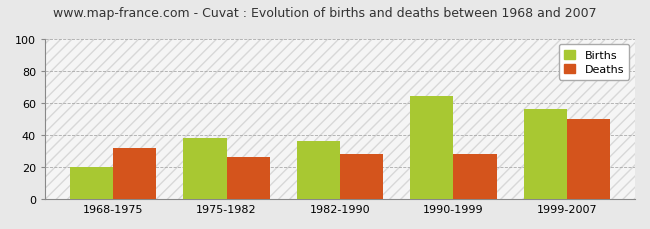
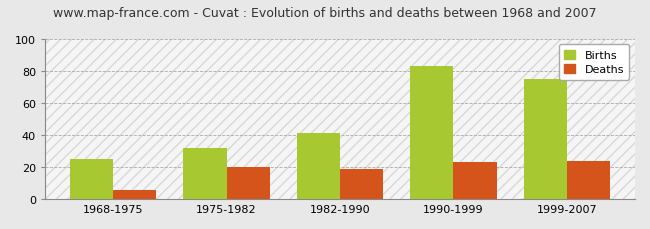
Births/1968-1975: 20 -> 25
Deaths/1968-1975: 32 -> 6
Births/1975-1982: 38 -> 32
Deaths/1975-1982: 26 -> 20
Births/1982-1990: 36 -> 41
Deaths/1982-1990: 28 -> 19
Births/1990-1999: 64 -> 83
Deaths/1990-1999: 28 -> 23
Births/1999-2007: 56 -> 75
Deaths/1999-2007: 50 -> 24
